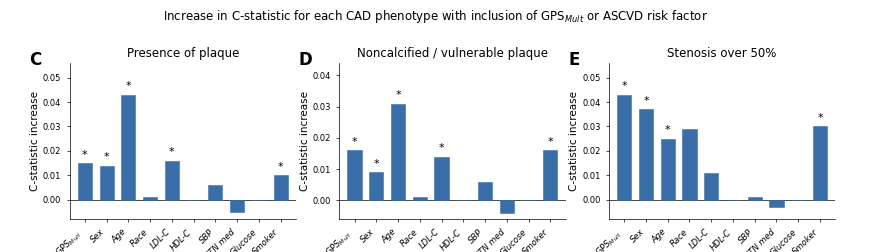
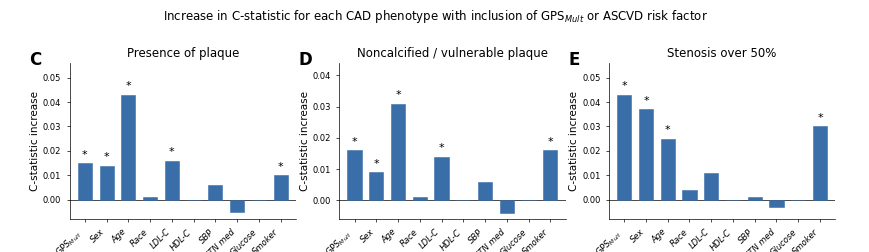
Stenosis over 50%/Race: 0.029 -> 0.004
